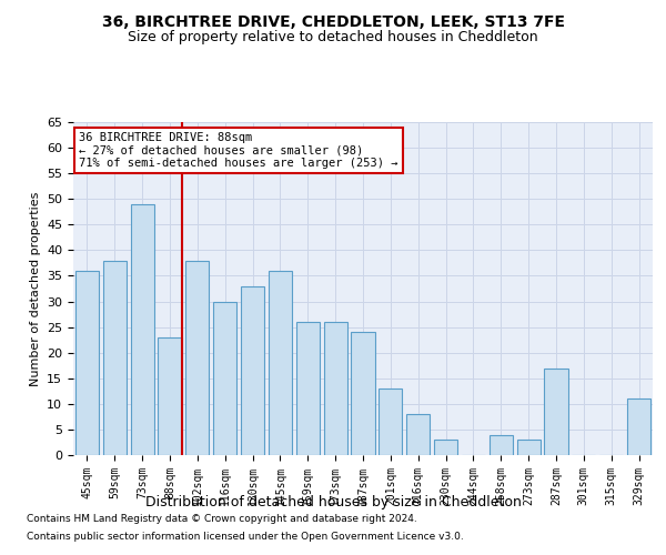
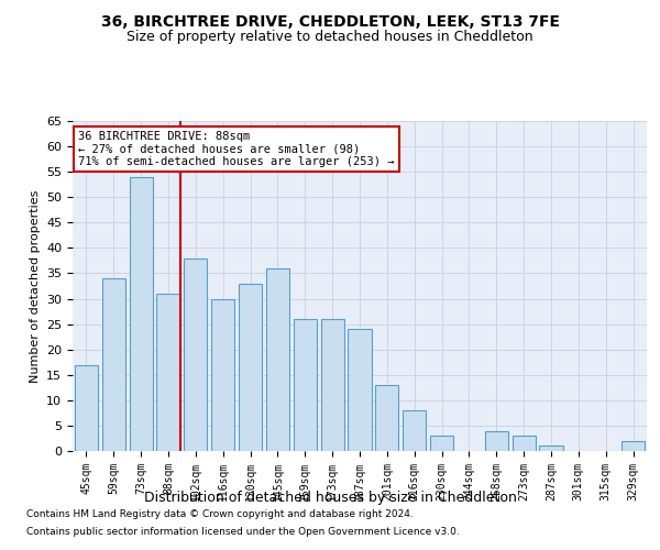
45sqm: 36 -> 17
59sqm: 38 -> 34
73sqm: 49 -> 54
88sqm: 23 -> 31
287sqm: 17 -> 1
329sqm: 11 -> 2
